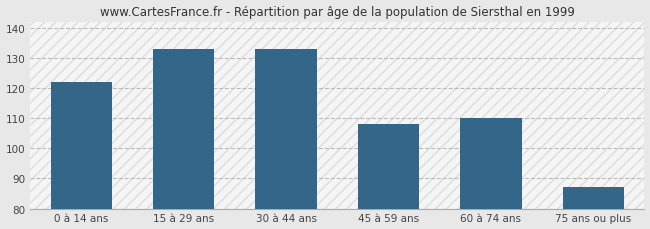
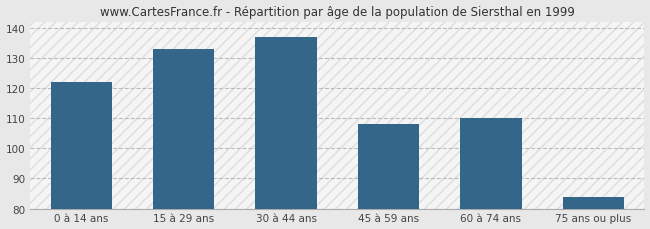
30 à 44 ans: 133 -> 137
75 ans ou plus: 87 -> 84
